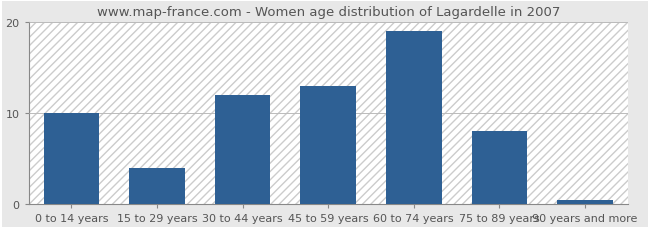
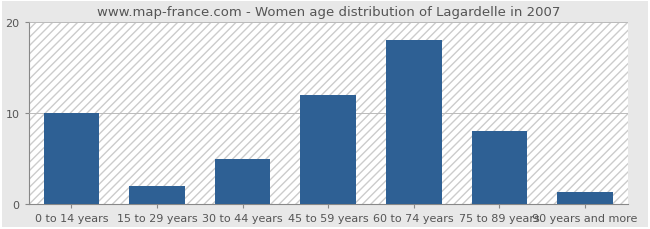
15 to 29 years: 4.0 -> 2.0
30 to 44 years: 12.0 -> 5.0
45 to 59 years: 13.0 -> 12.0
60 to 74 years: 19.0 -> 18.0
90 years and more: 0.5 -> 1.4
